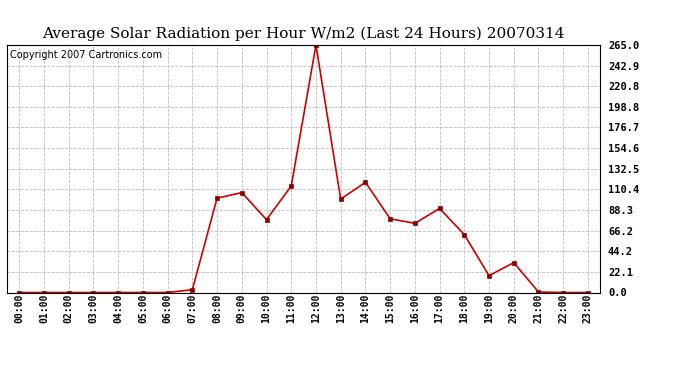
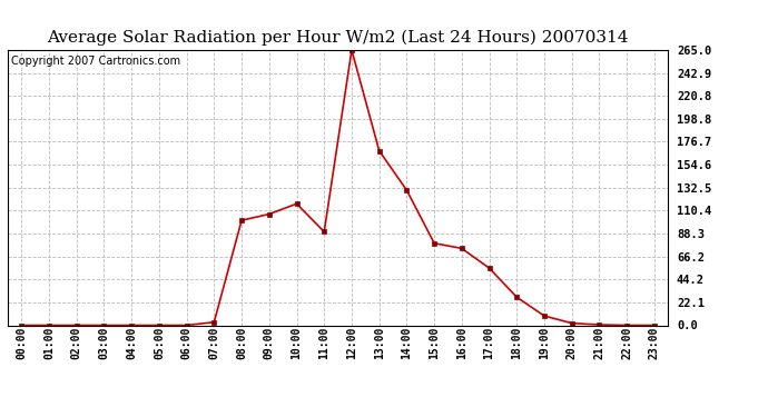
10:00: 78 -> 117
11:00: 114 -> 90
13:00: 100 -> 168
14:00: 118 -> 130
17:00: 90 -> 55
18:00: 62 -> 27
19:00: 18 -> 9
20:00: 32 -> 2
